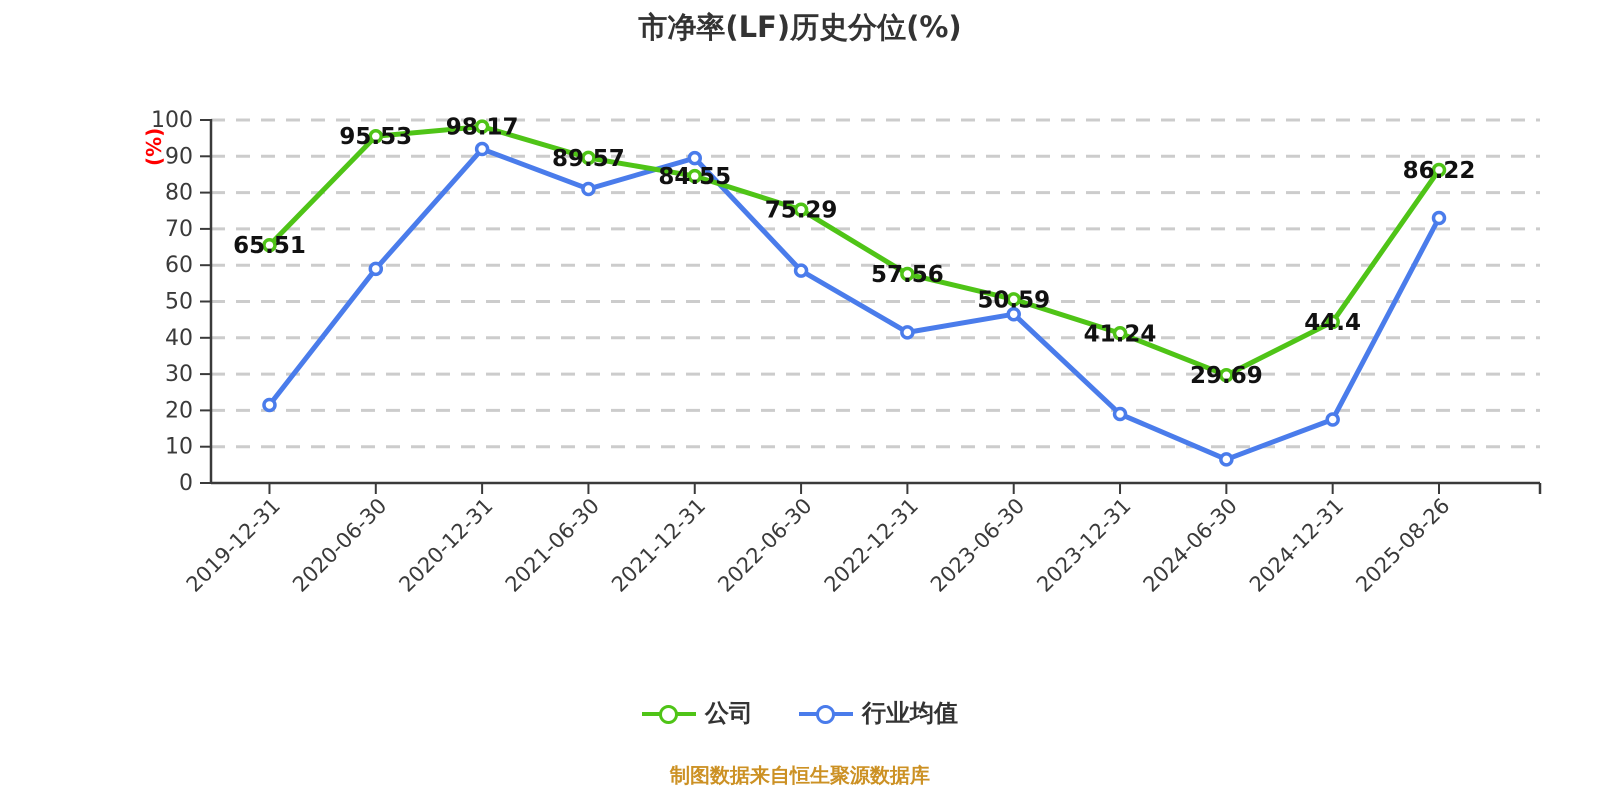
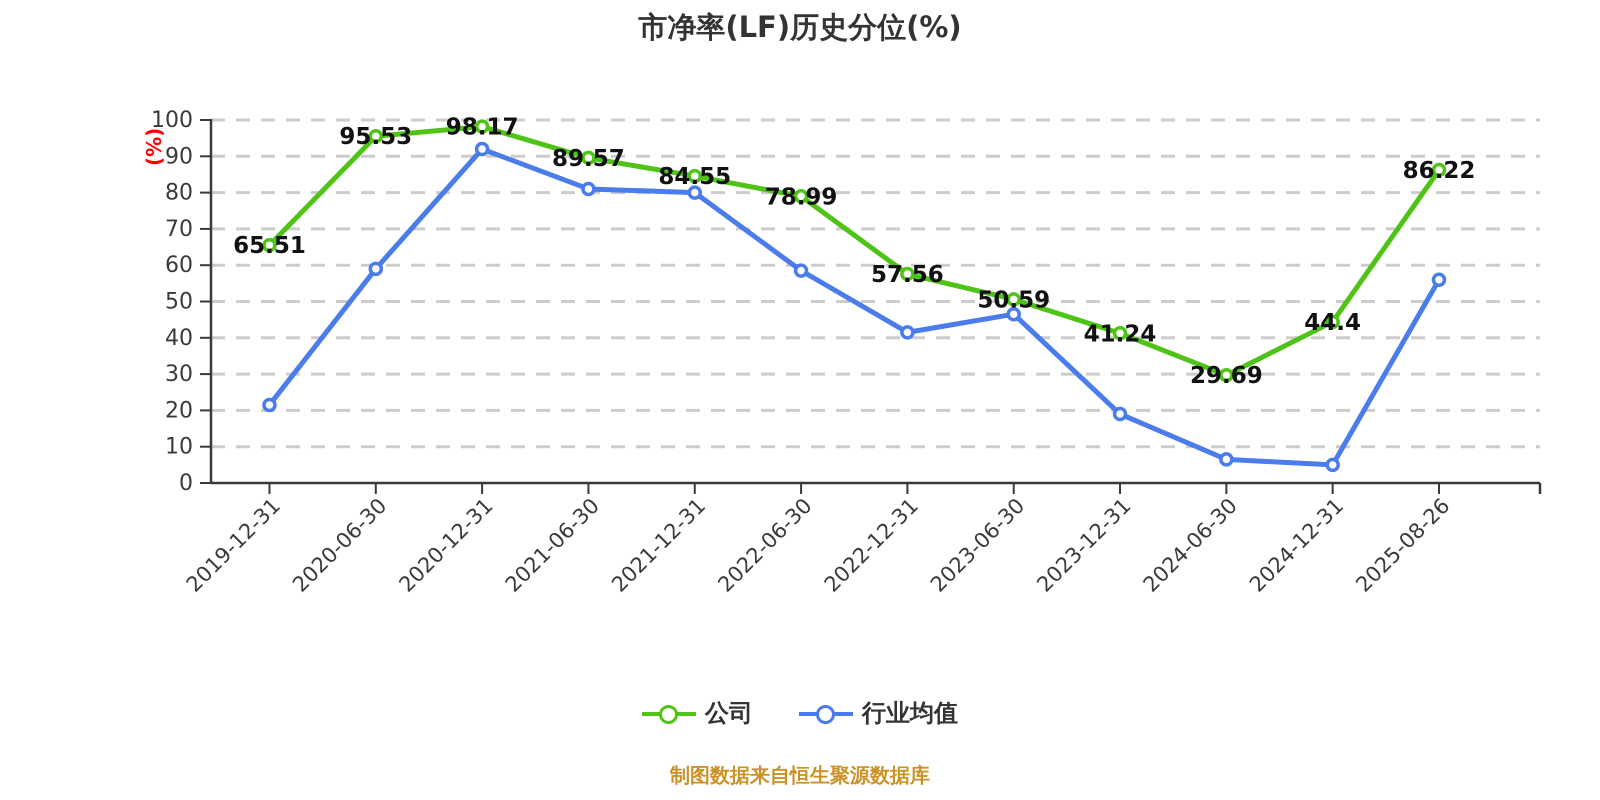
行业均值/2021-12-31: 90 -> 80
公司/2022-06-30: 75.29 -> 78.99
行业均值/2024-12-31: 18 -> 5
行业均值/2025-08-26: 73 -> 56
